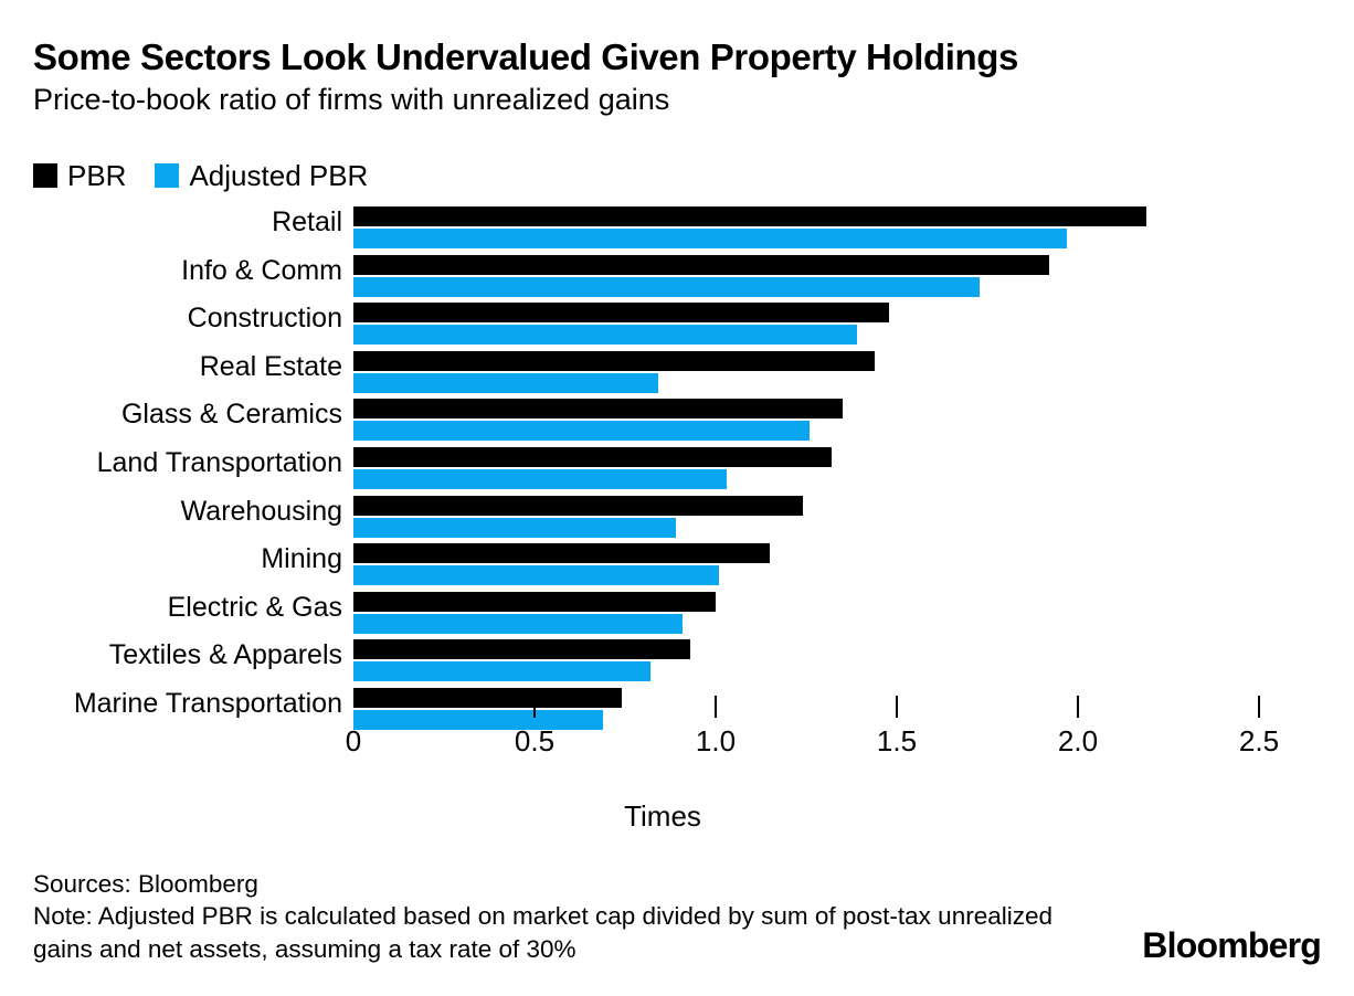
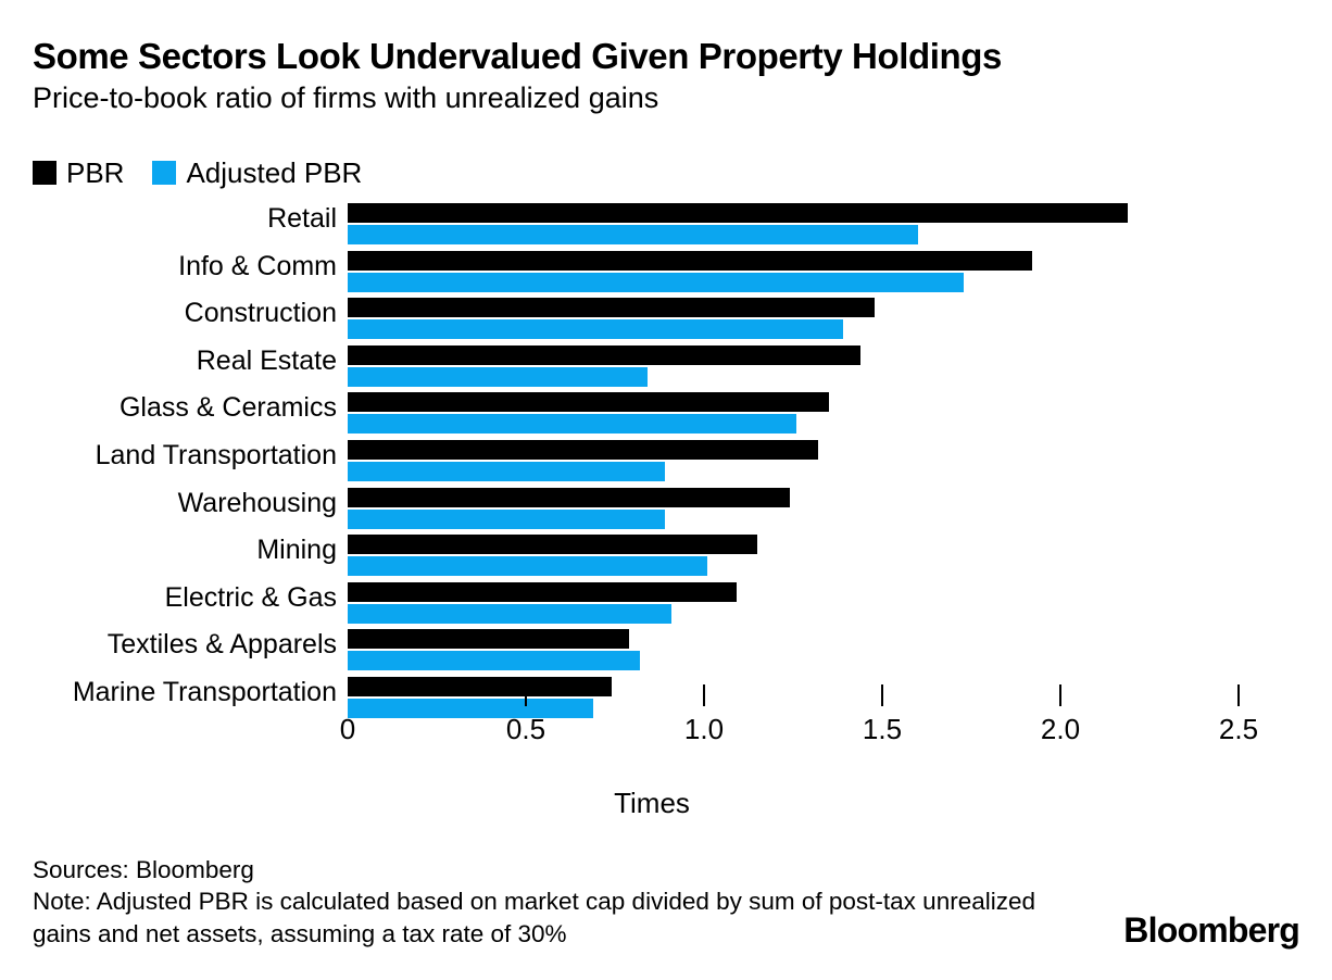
Adjusted PBR/Retail: 1.97 -> 1.60
Adjusted PBR/Land Transportation: 1.03 -> 0.89
PBR/Electric & Gas: 1.00 -> 1.09
PBR/Textiles & Apparels: 0.93 -> 0.79
